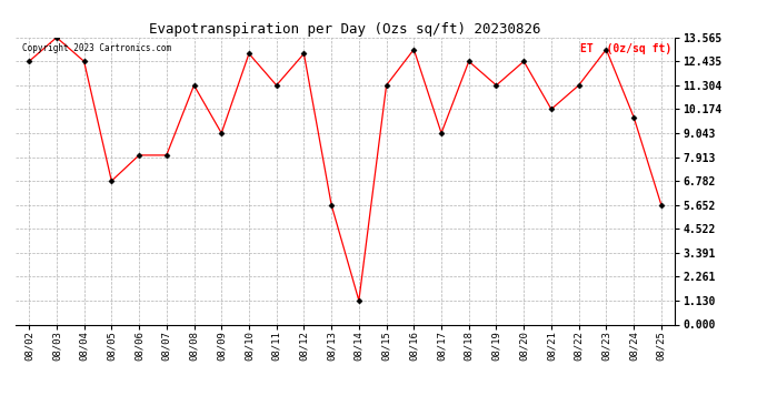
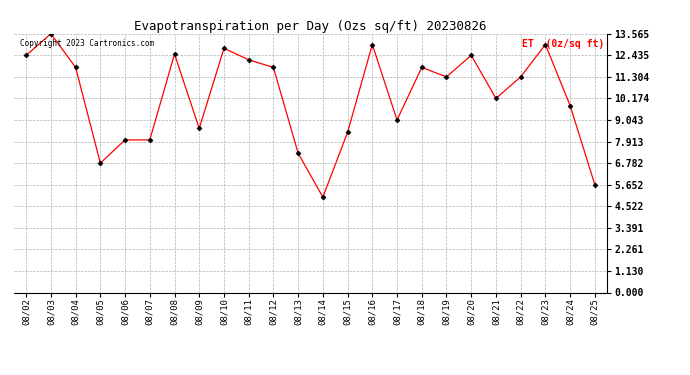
08/04: 12.4 -> 11.8
08/08: 11.3 -> 12.5
08/09: 9.0 -> 8.6
08/11: 11.3 -> 12.2
08/12: 12.8 -> 11.8
08/13: 5.7 -> 7.3
08/14: 1.1 -> 5.0
08/15: 11.3 -> 8.4
08/18: 12.4 -> 11.8
